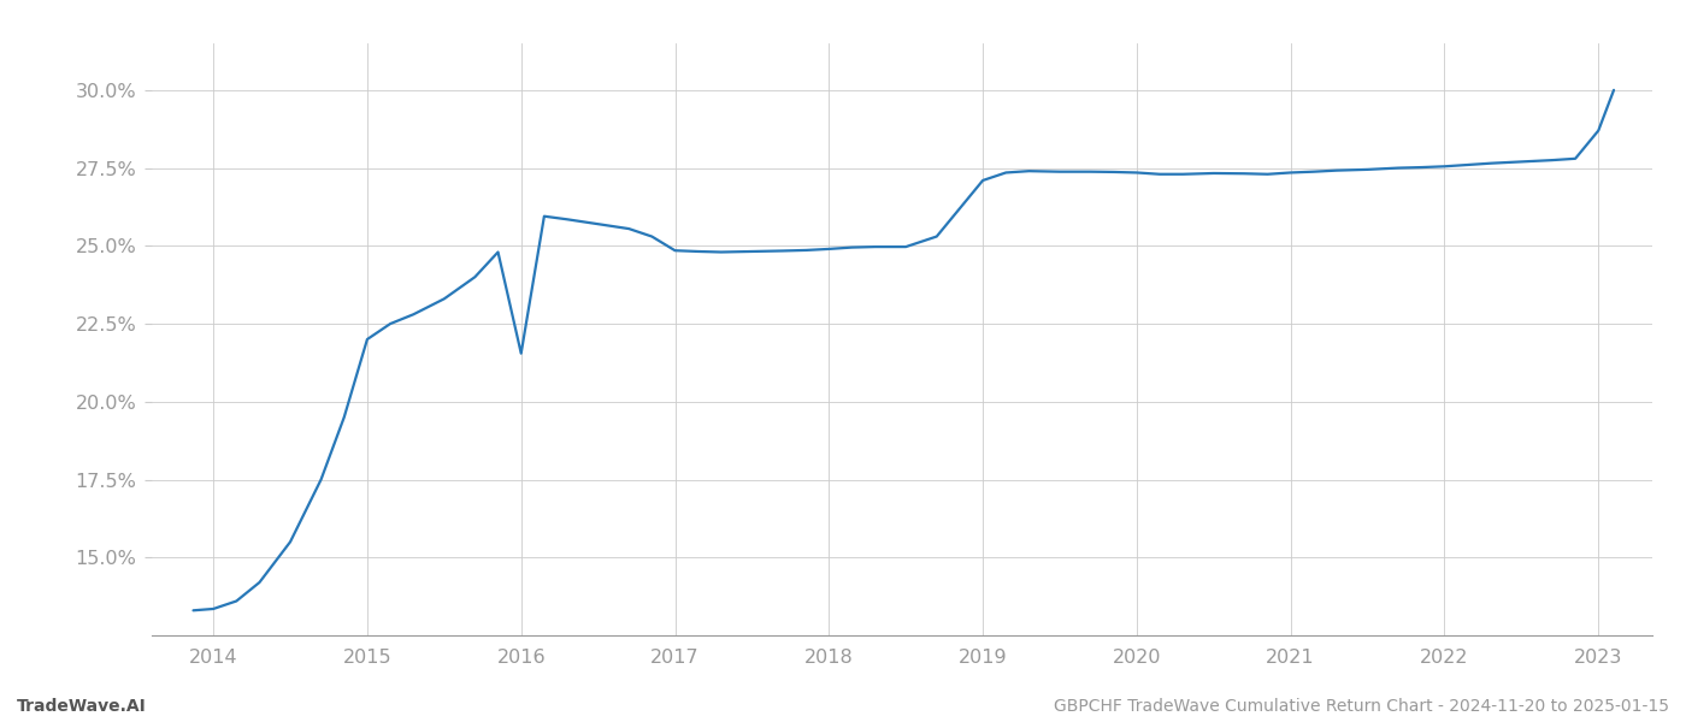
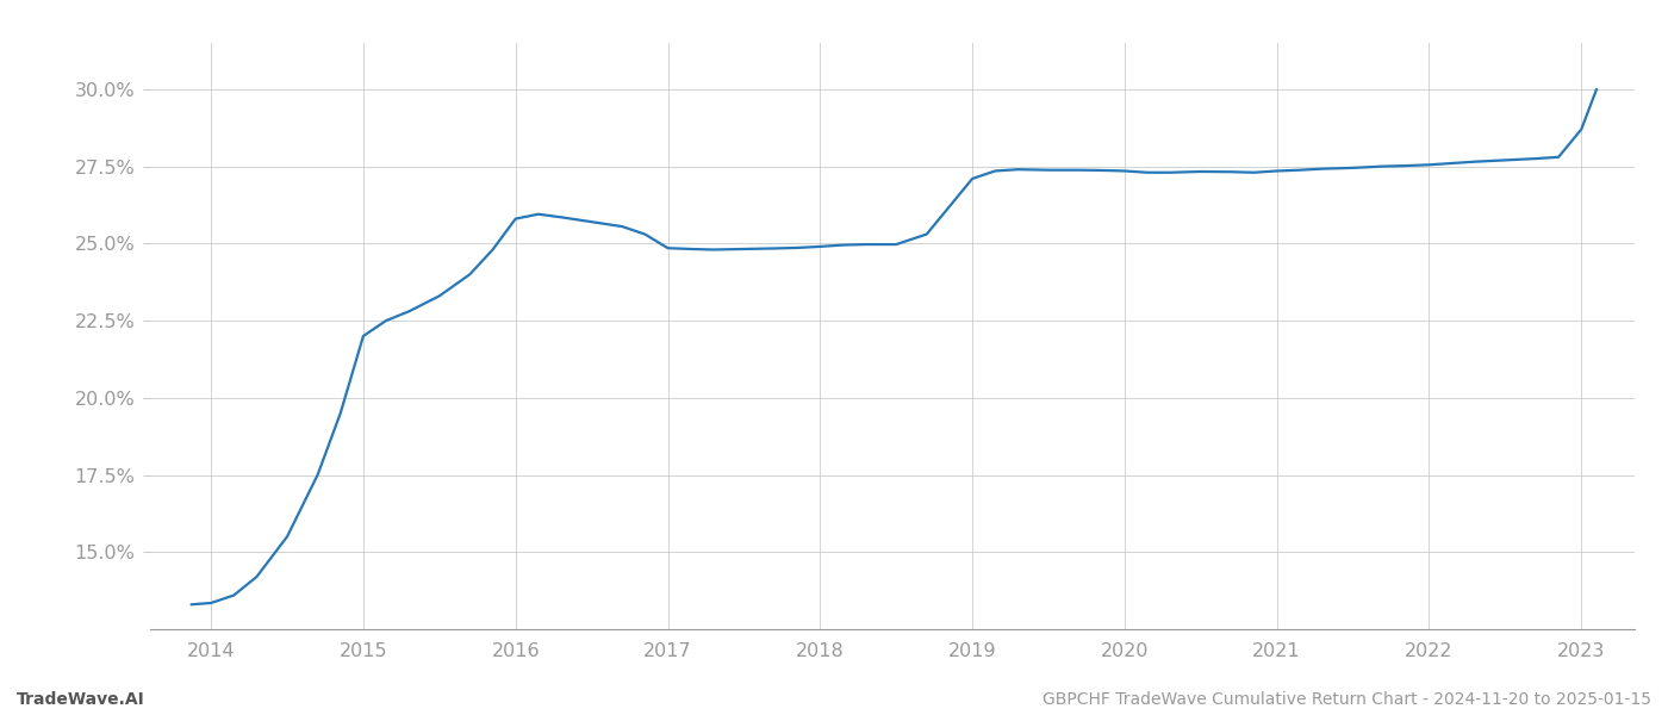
2016: 21.55% -> 25.80%
